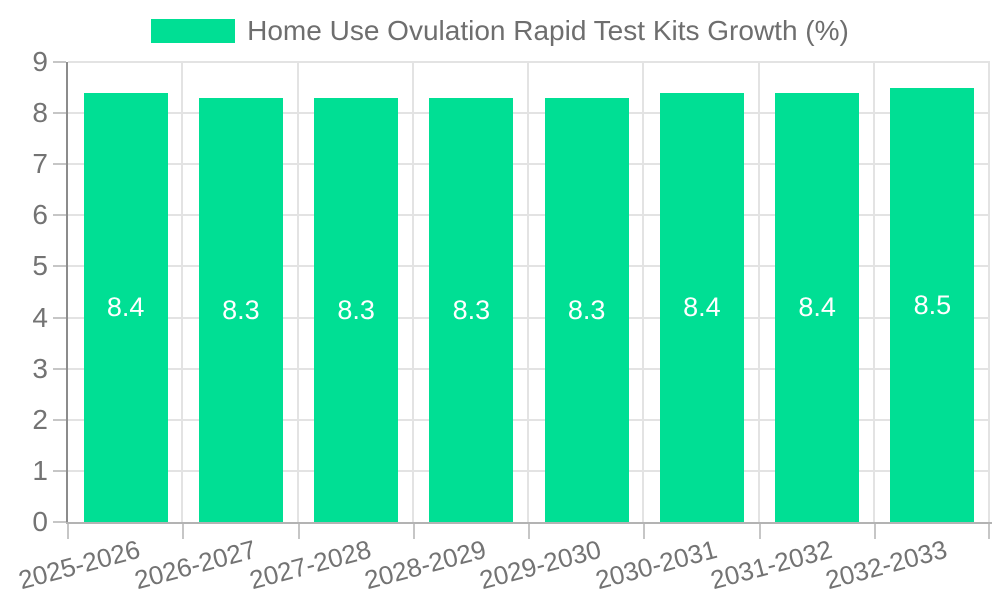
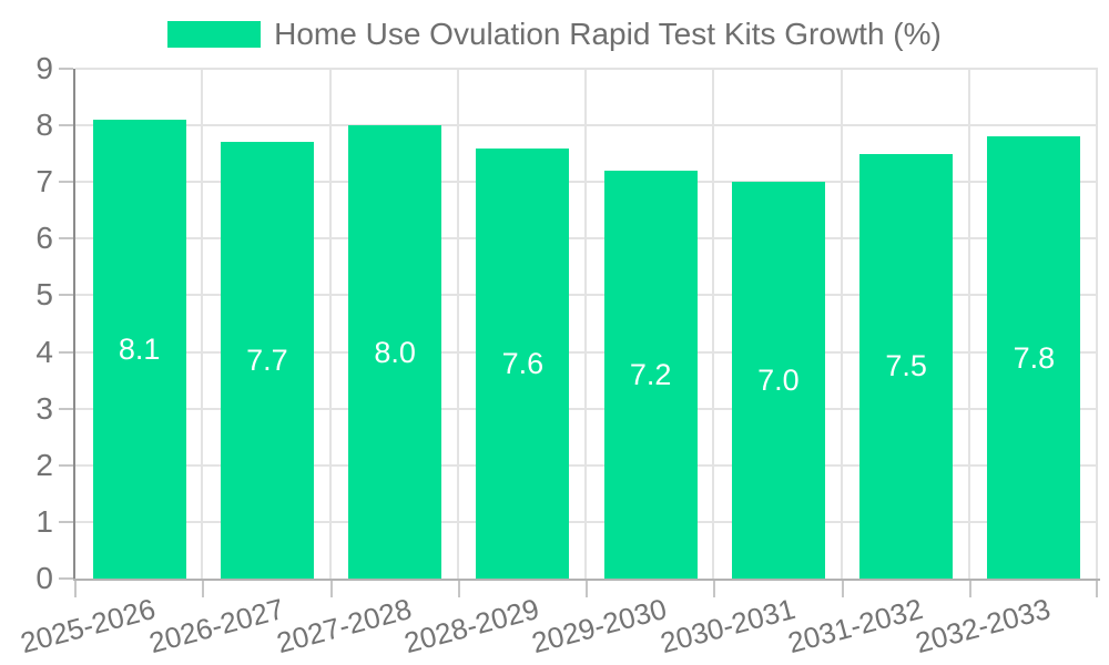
2025-2026: 8.4 -> 8.1
2026-2027: 8.3 -> 7.7
2027-2028: 8.3 -> 8.0
2028-2029: 8.3 -> 7.6
2029-2030: 8.3 -> 7.2
2030-2031: 8.4 -> 7.0
2031-2032: 8.4 -> 7.5
2032-2033: 8.5 -> 7.8
